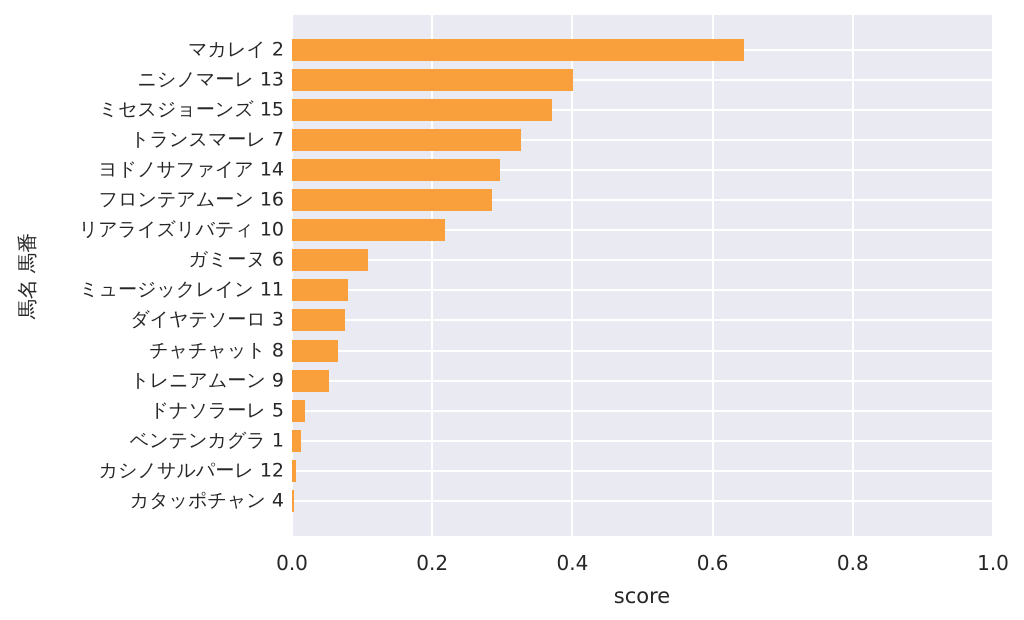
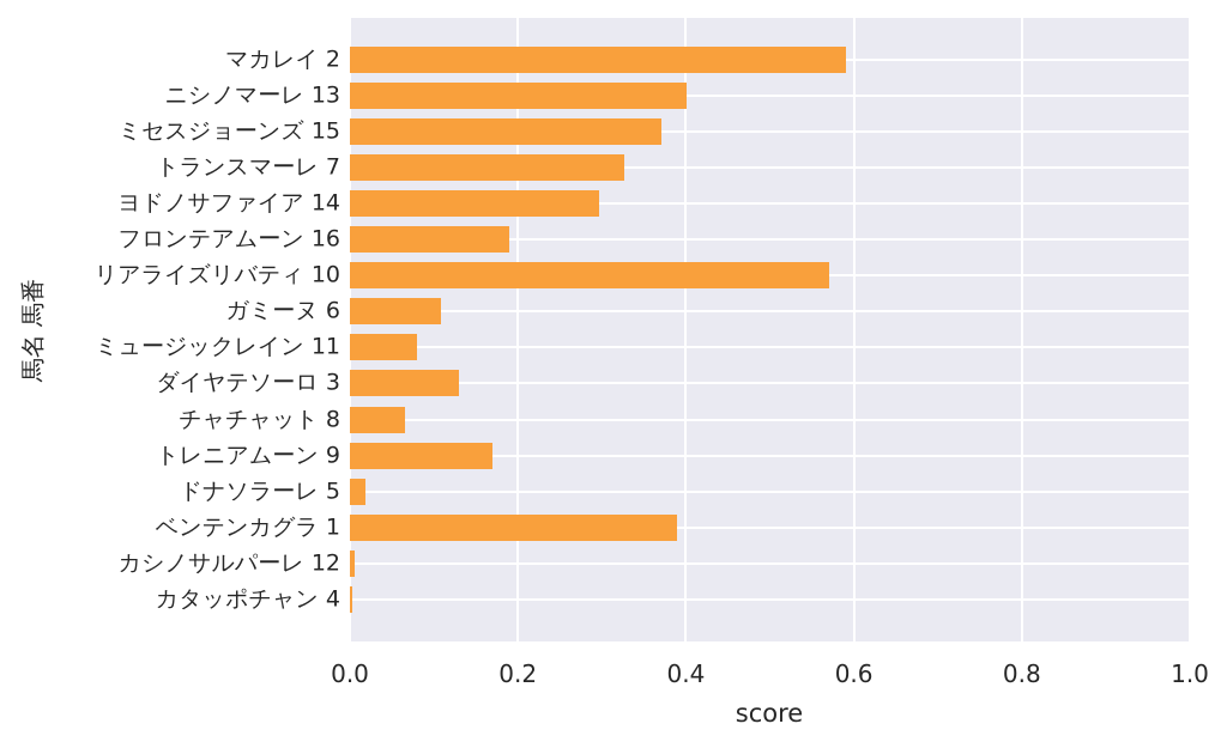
マカレイ 2: 0.65 -> 0.59
フロンテアムーン 16: 0.29 -> 0.19
リアライズリバティ 10: 0.22 -> 0.57
ダイヤテソーロ 3: 0.08 -> 0.13
トレニアムーン 9: 0.05 -> 0.17
ベンテンカグラ 1: 0.01 -> 0.39
